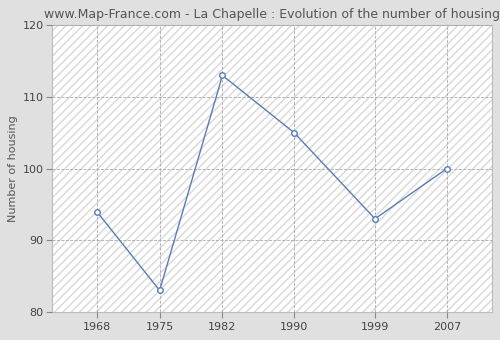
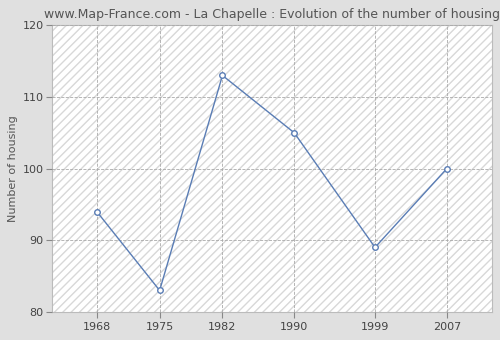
1999: 93 -> 89
